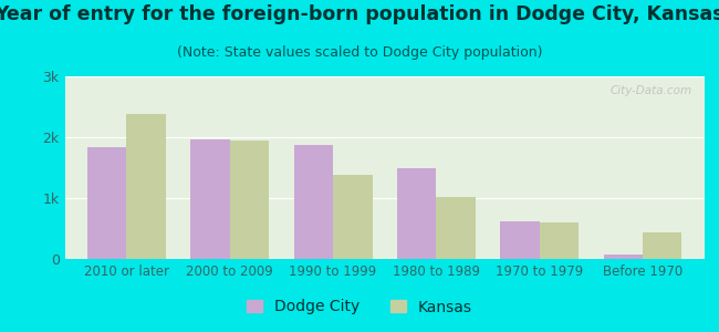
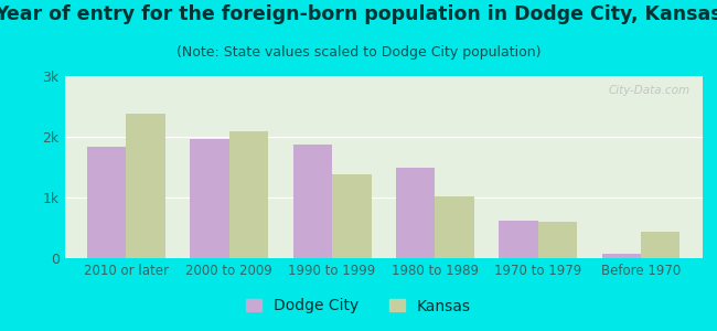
Kansas/2000 to 2009: 1.95k -> 2.10k
